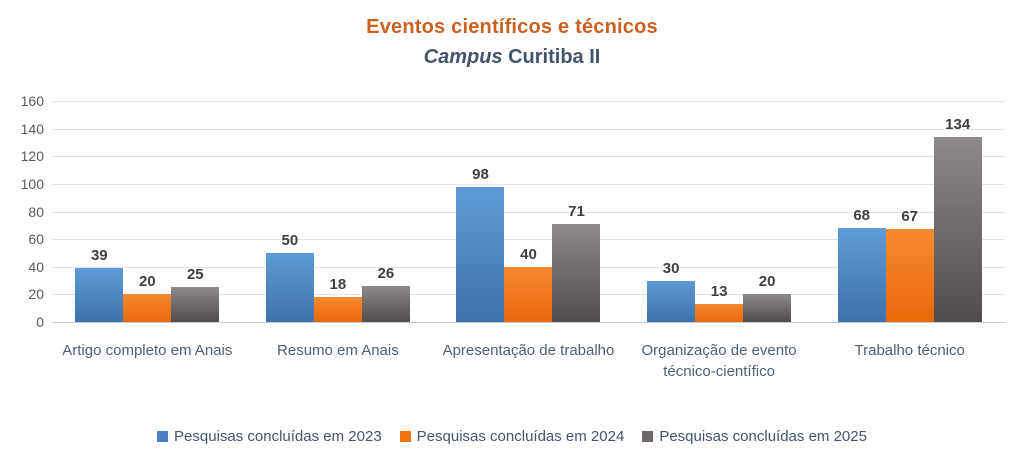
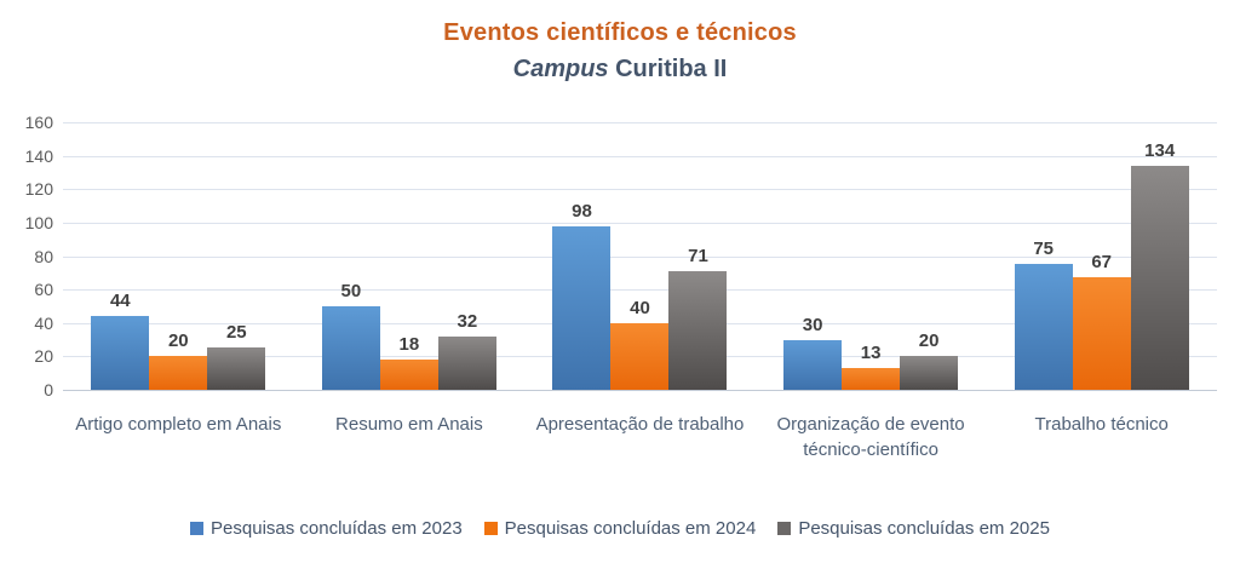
Pesquisas concluídas em 2023/Artigo completo em Anais: 39 -> 44
Pesquisas concluídas em 2025/Resumo em Anais: 26 -> 32
Pesquisas concluídas em 2023/Trabalho técnico: 68 -> 75
